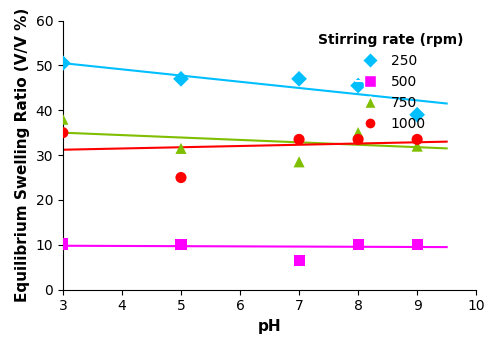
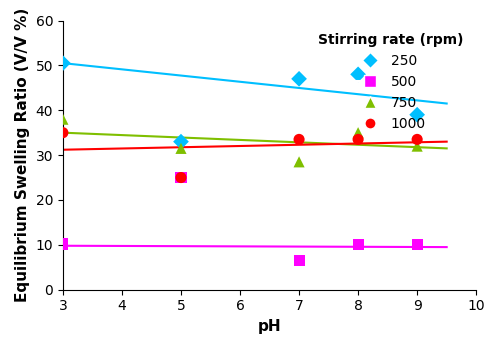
250/5: 47.0 -> 33.0
500/5: 10.0 -> 25.0
250/8: 45.5 -> 48.0
